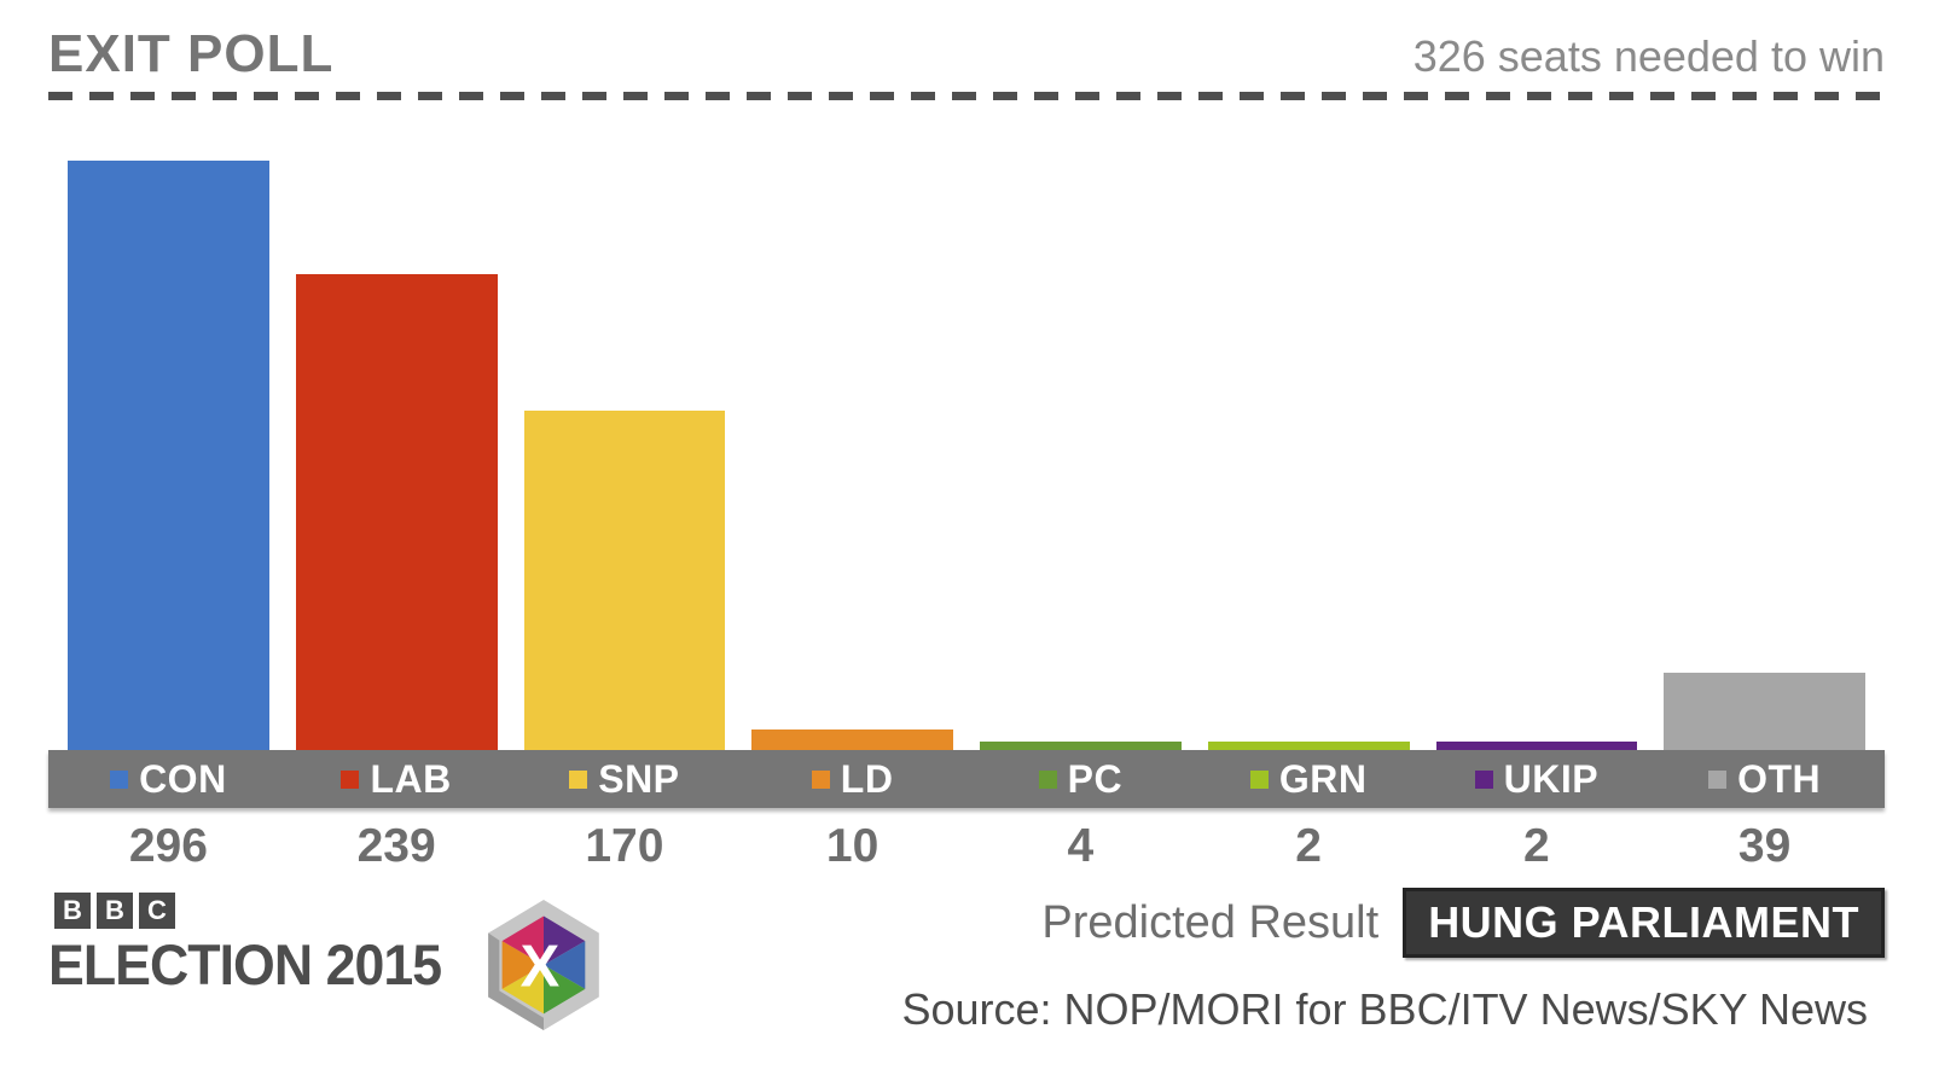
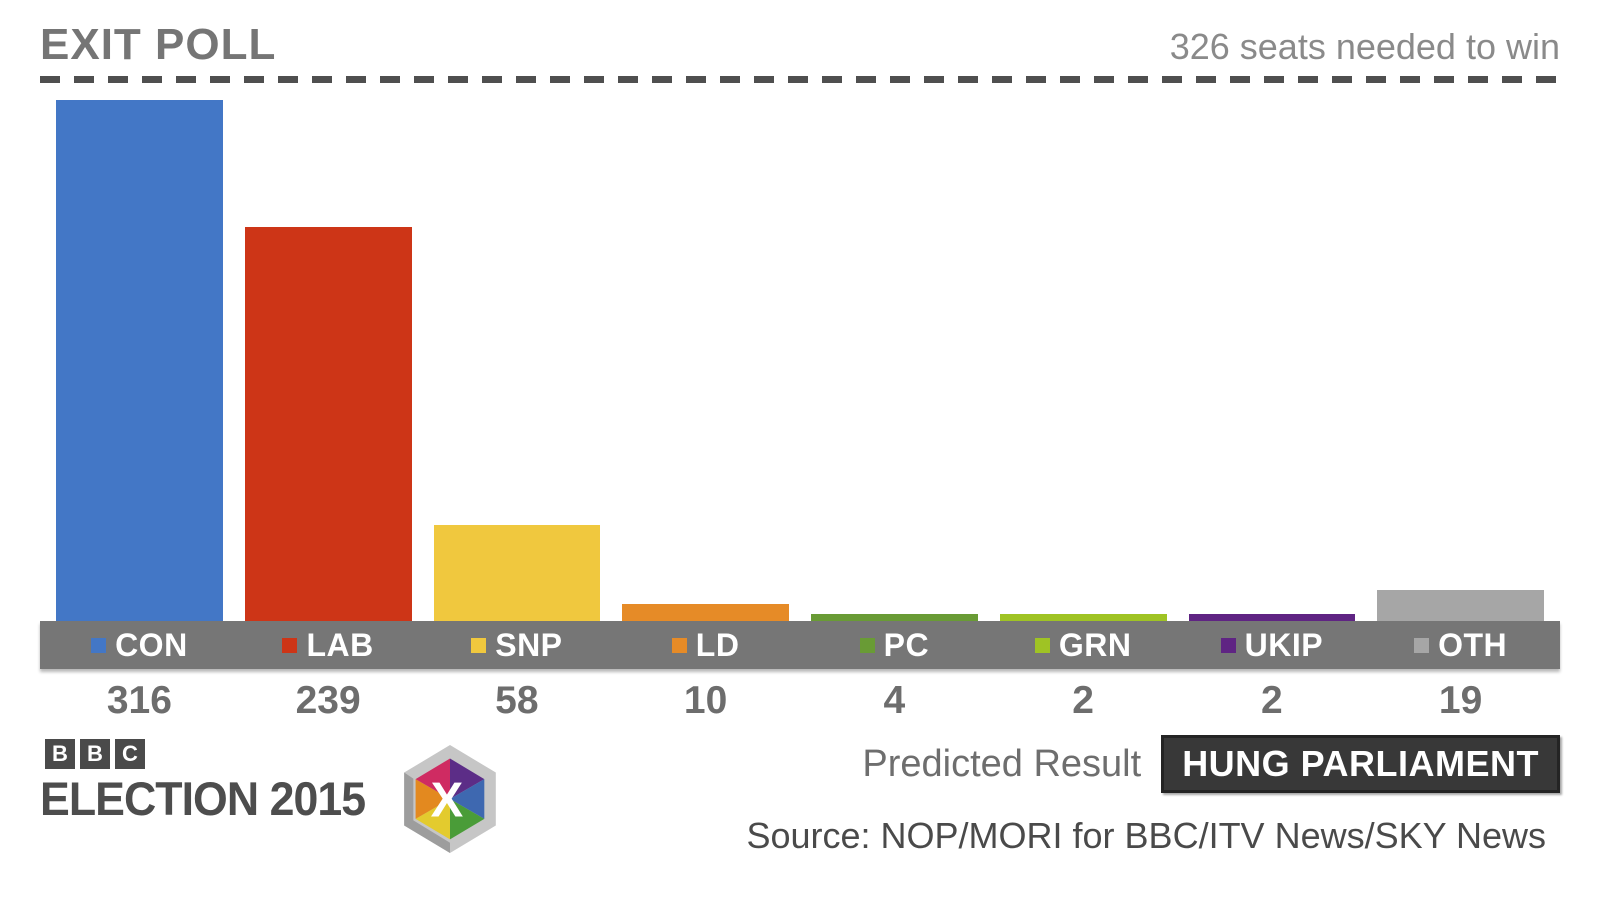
CON: 296 -> 316
SNP: 170 -> 58
OTH: 39 -> 19
